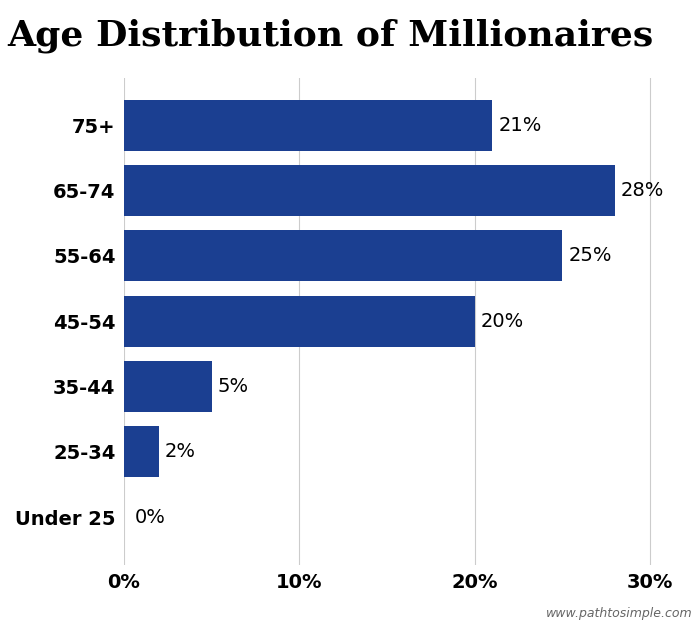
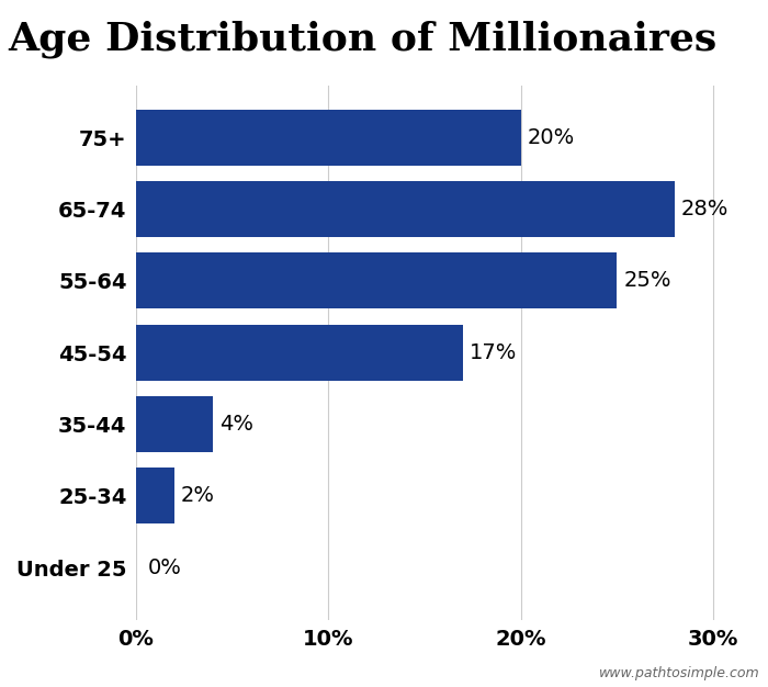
75+: 21% -> 20%
45-54: 20% -> 17%
35-44: 5% -> 4%
